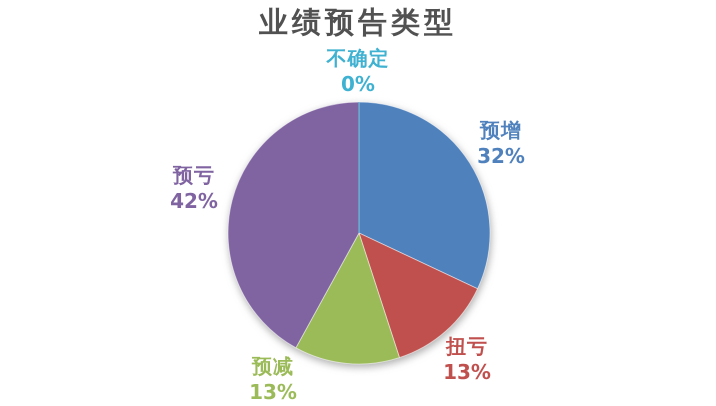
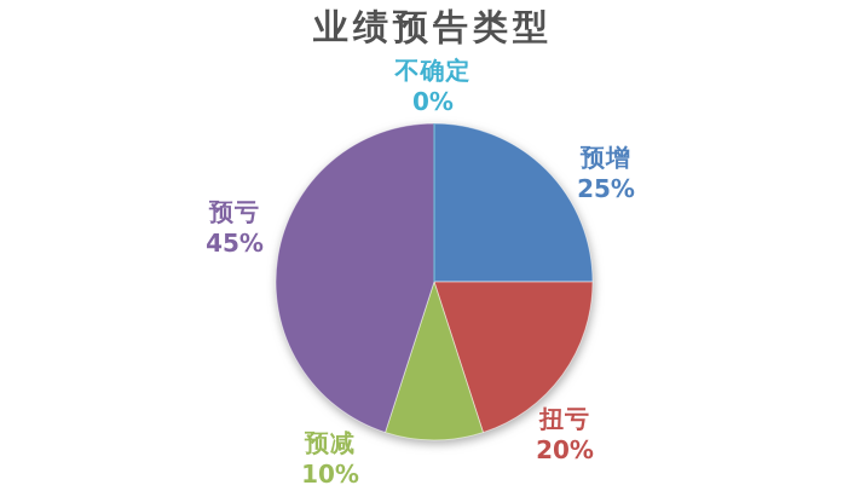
预增: 32% -> 25%
扭亏: 13% -> 20%
预减: 13% -> 10%
预亏: 42% -> 45%
